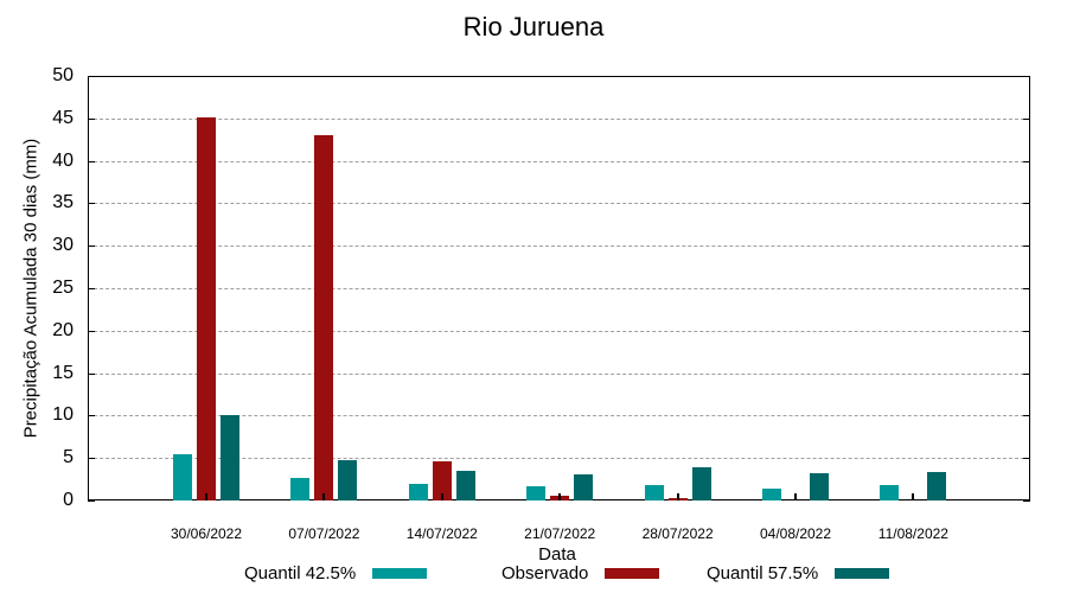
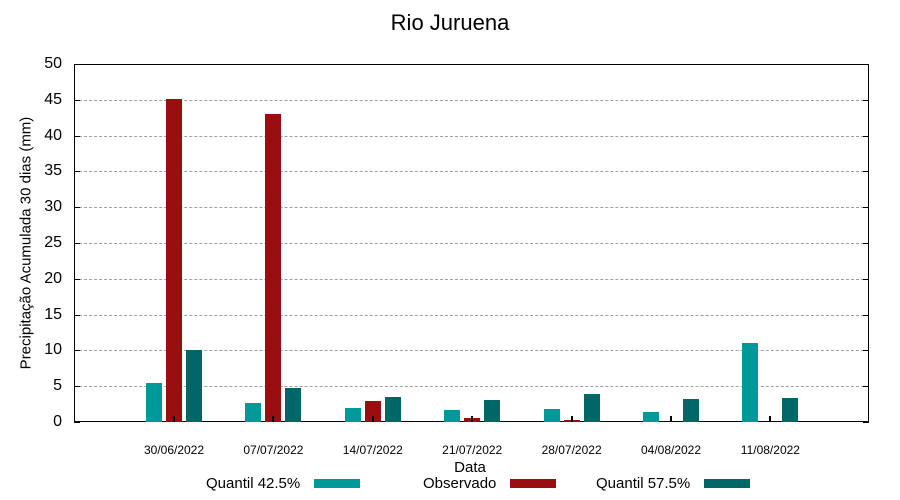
Observado/14/07/2022: 5 -> 3
Quantil 42.5%/11/08/2022: 2 -> 11
